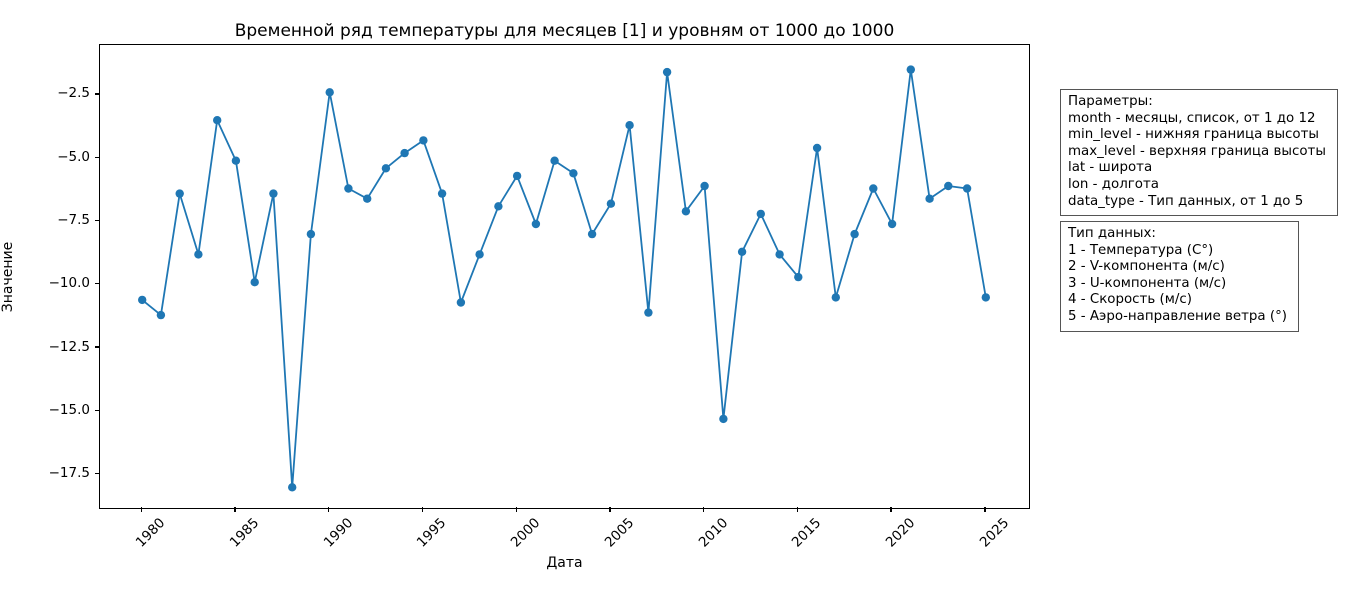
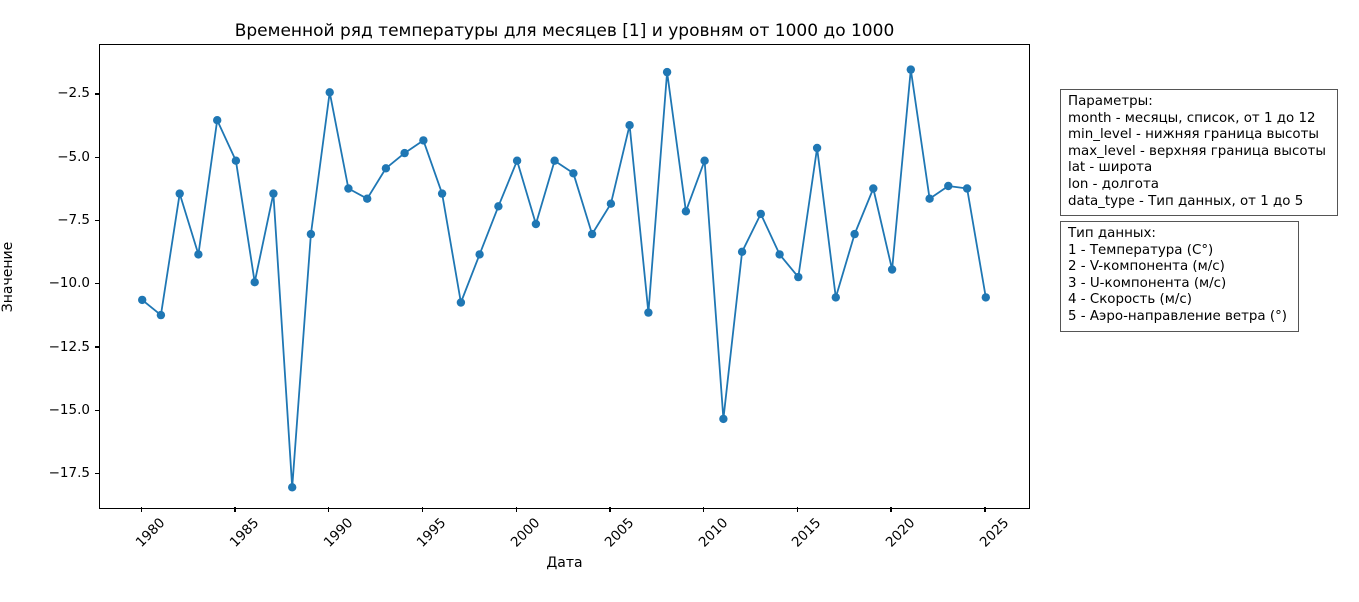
2000: -5.7 -> -5.1
2010: -6.1 -> -5.1
2020: -7.6 -> -9.4
